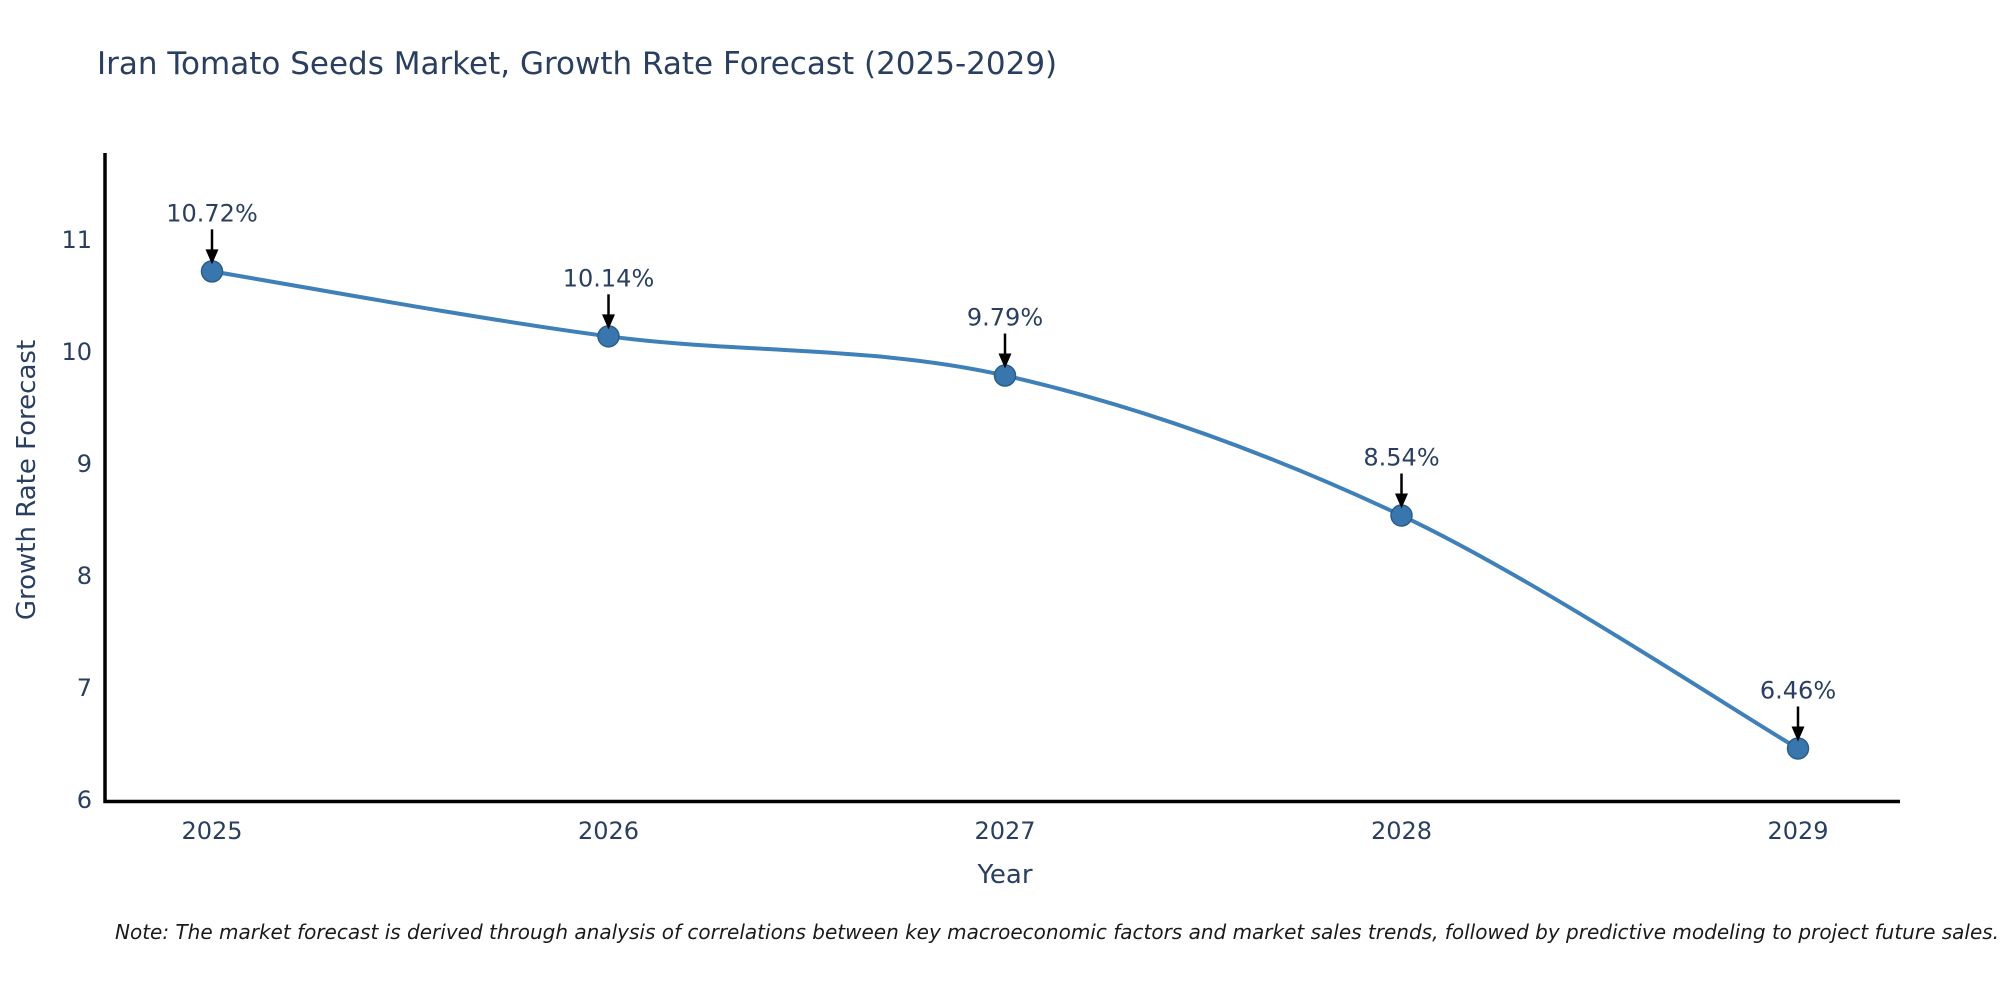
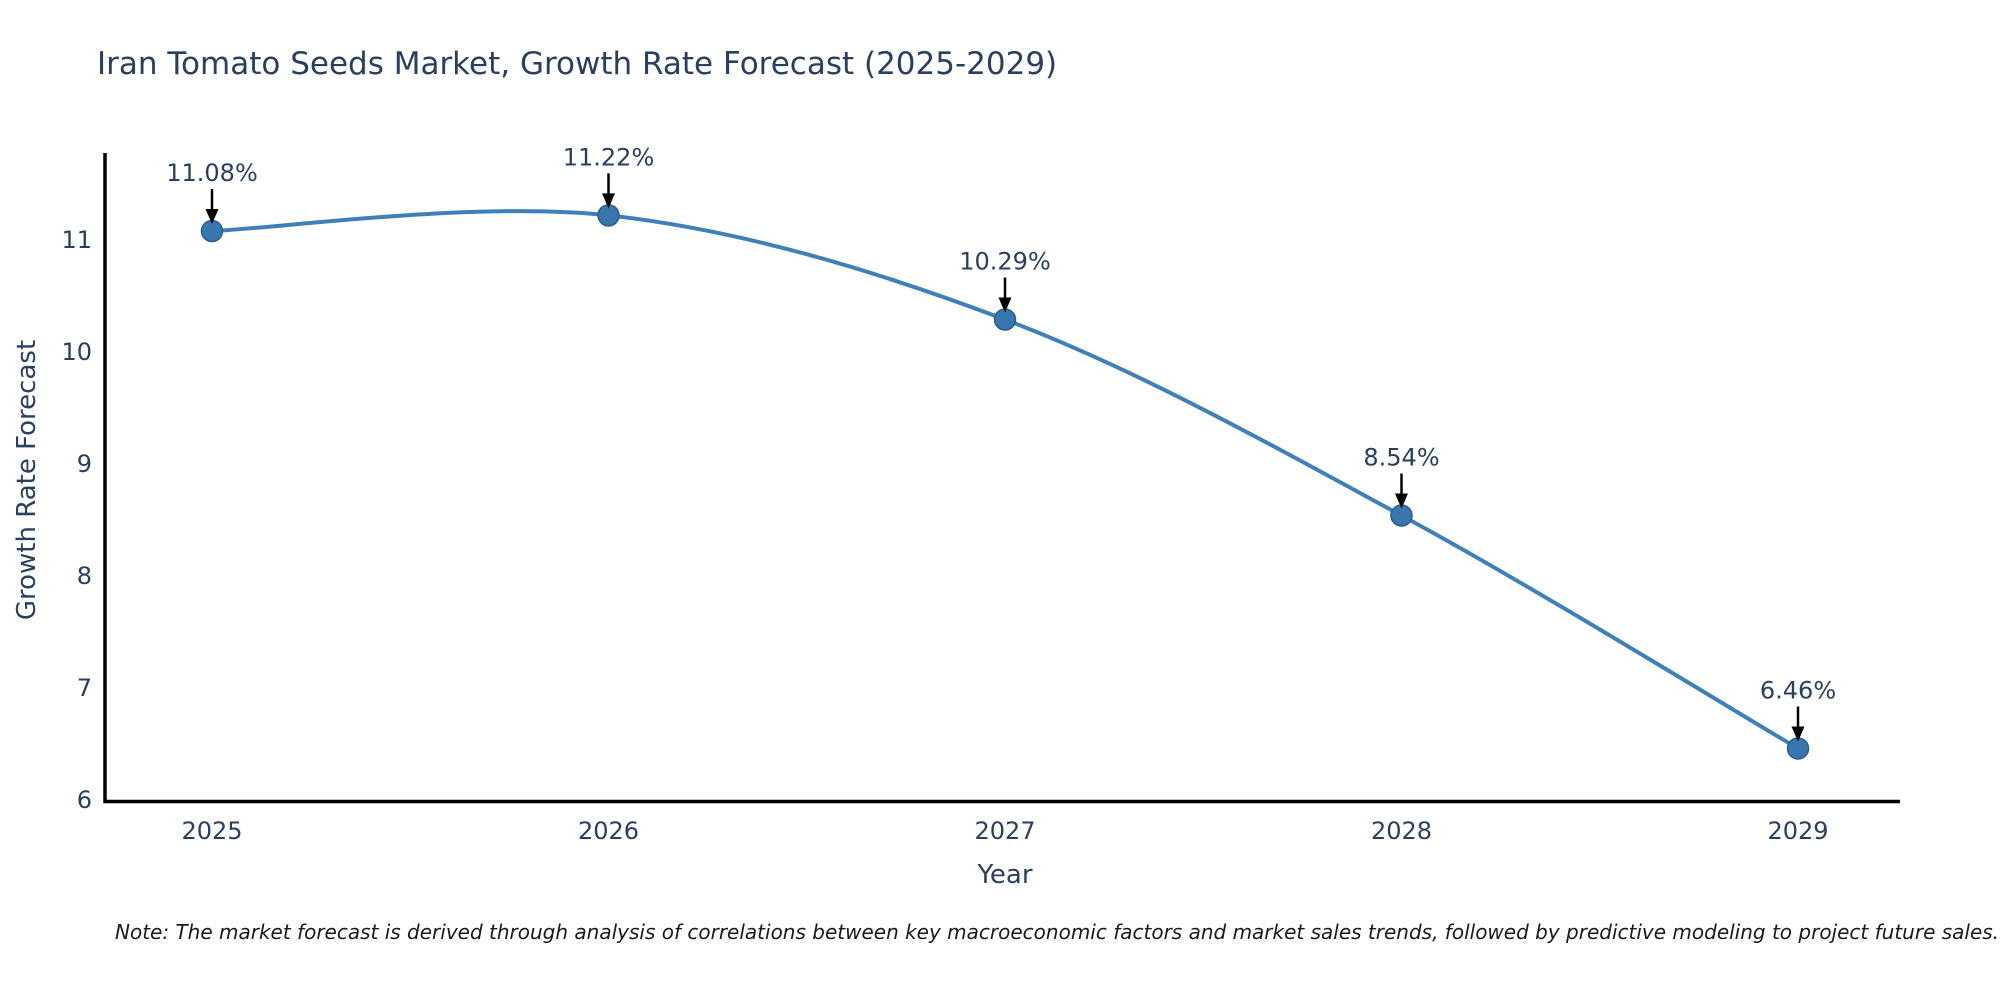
2025: 10.72% -> 11.08%
2026: 10.14% -> 11.22%
2027: 9.79% -> 10.29%
